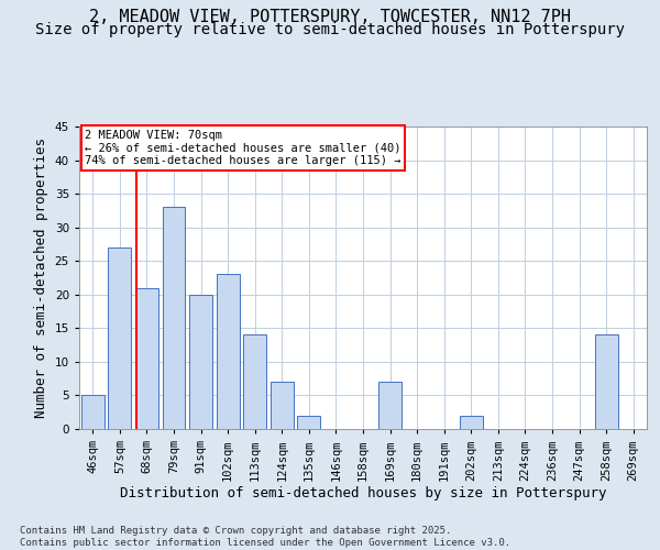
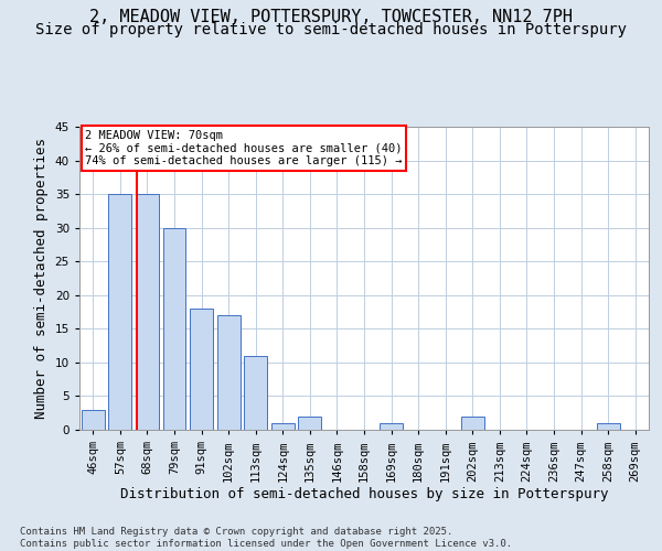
46sqm: 5 -> 3
57sqm: 27 -> 35
68sqm: 21 -> 35
79sqm: 33 -> 30
91sqm: 20 -> 18
102sqm: 23 -> 17
113sqm: 14 -> 11
124sqm: 7 -> 1
169sqm: 7 -> 1
258sqm: 14 -> 1
